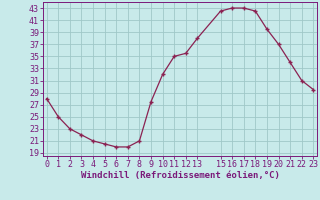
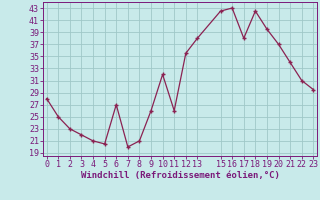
6: 20.0 -> 27.0
9: 27.5 -> 26.0
11: 35.0 -> 26.0
17: 43.0 -> 38.0
